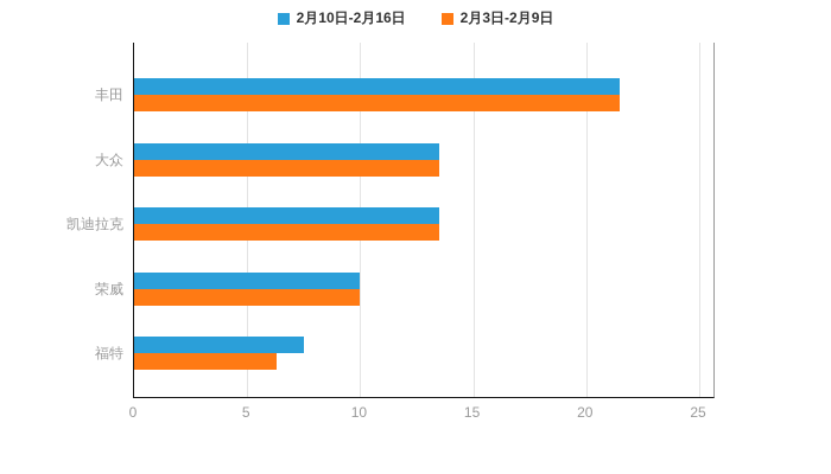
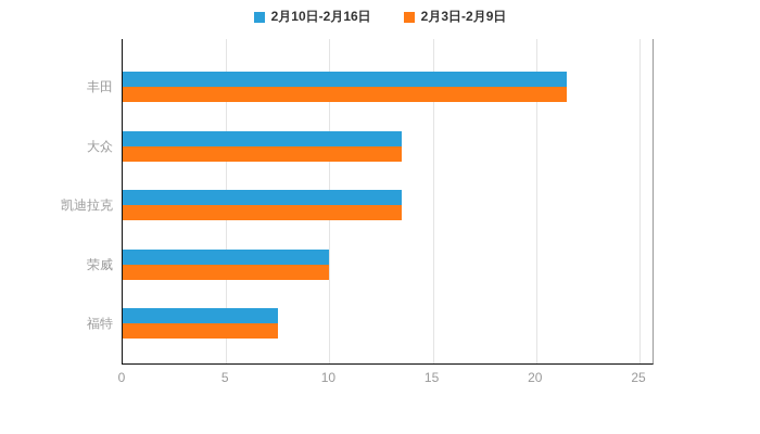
2月3日-2月9日/福特: 6.3 -> 7.5
